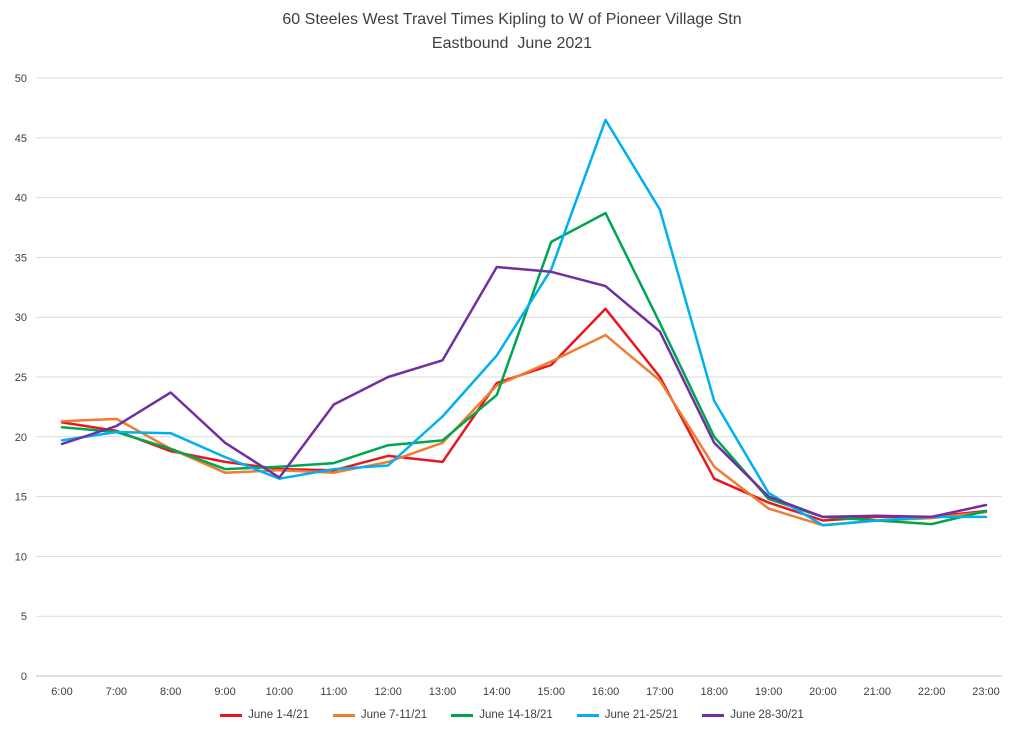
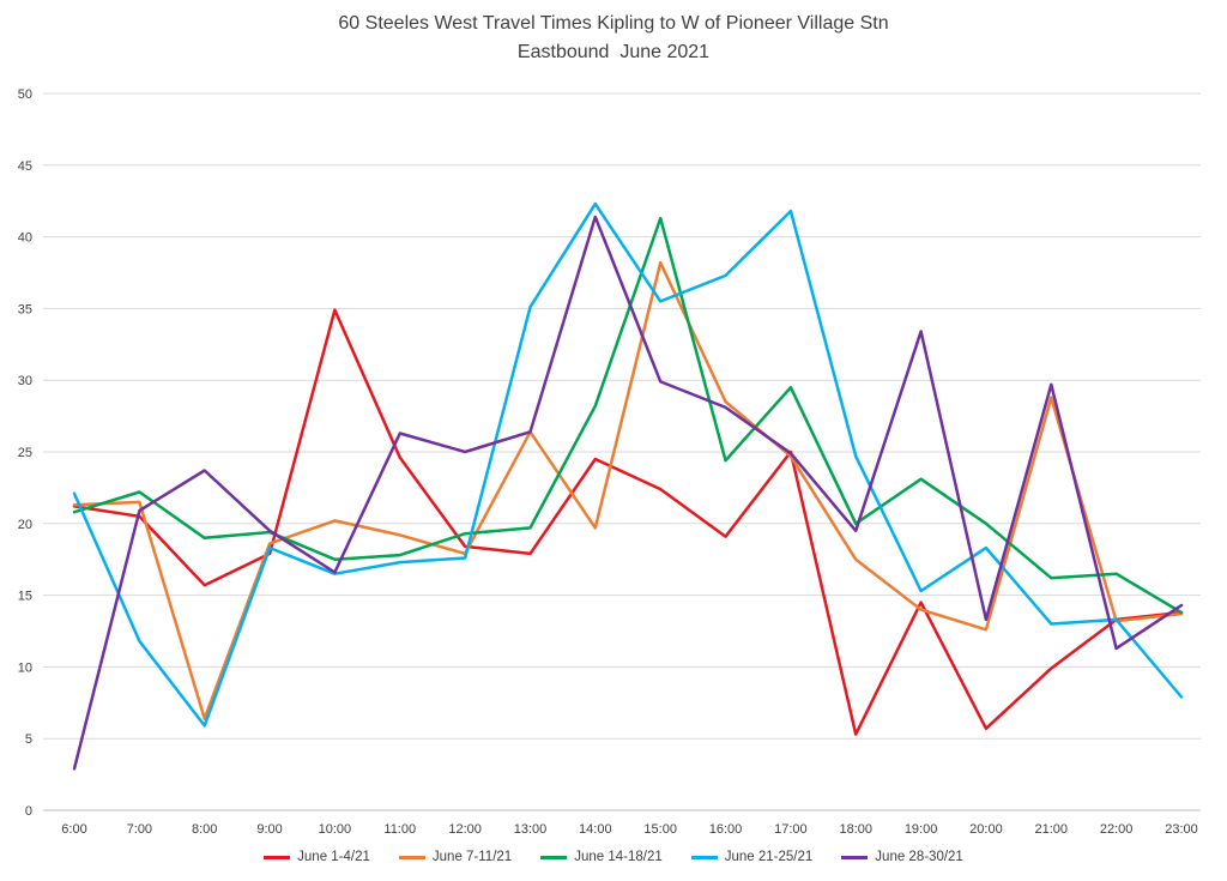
June 21-25/21/6:00: 19.7 -> 22.1
June 28-30/21/6:00: 19.4 -> 2.9
June 14-18/21/7:00: 20.4 -> 22.2
June 21-25/21/7:00: 20.4 -> 11.8
June 1-4/21/8:00: 18.8 -> 15.7
June 7-11/21/8:00: 19.0 -> 6.4
June 21-25/21/8:00: 20.3 -> 5.9
June 7-11/21/9:00: 17.0 -> 18.6
June 14-18/21/9:00: 17.3 -> 19.4
June 1-4/21/10:00: 17.3 -> 34.9
June 7-11/21/10:00: 17.2 -> 20.2
June 1-4/21/11:00: 17.2 -> 24.6
June 7-11/21/11:00: 17.0 -> 19.2
June 28-30/21/11:00: 22.7 -> 26.3
June 7-11/21/13:00: 19.5 -> 26.4
June 21-25/21/13:00: 21.7 -> 35.1
June 7-11/21/14:00: 24.3 -> 19.7
June 14-18/21/14:00: 23.5 -> 28.2
June 21-25/21/14:00: 26.8 -> 42.3
June 28-30/21/14:00: 34.2 -> 41.4
June 1-4/21/15:00: 26.0 -> 22.4
June 7-11/21/15:00: 26.3 -> 38.2
June 14-18/21/15:00: 36.3 -> 41.3
June 21-25/21/15:00: 34.0 -> 35.5
June 28-30/21/15:00: 33.8 -> 29.9
June 1-4/21/16:00: 30.7 -> 19.1
June 14-18/21/16:00: 38.7 -> 24.4
June 21-25/21/16:00: 46.5 -> 37.3
June 28-30/21/16:00: 32.6 -> 28.1
June 21-25/21/17:00: 39.0 -> 41.8
June 28-30/21/17:00: 28.8 -> 24.9
June 1-4/21/18:00: 16.5 -> 5.3
June 21-25/21/18:00: 23.0 -> 24.7
June 14-18/21/19:00: 14.8 -> 23.1
June 28-30/21/19:00: 15.0 -> 33.4
June 1-4/21/20:00: 13.0 -> 5.7
June 14-18/21/20:00: 13.3 -> 20.0
June 21-25/21/20:00: 12.6 -> 18.3
June 1-4/21/21:00: 13.3 -> 9.9
June 7-11/21/21:00: 13.0 -> 28.8
June 14-18/21/21:00: 13.0 -> 16.2
June 28-30/21/21:00: 13.4 -> 29.7
June 14-18/21/22:00: 12.7 -> 16.5
June 28-30/21/22:00: 13.3 -> 11.3
June 21-25/21/23:00: 13.3 -> 7.9
